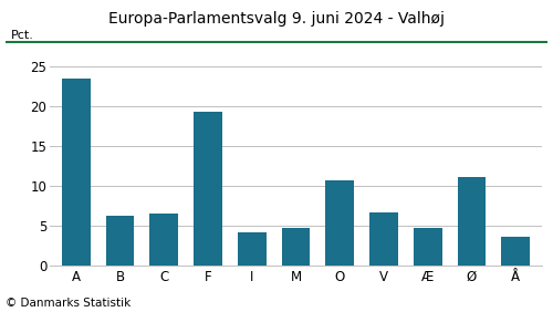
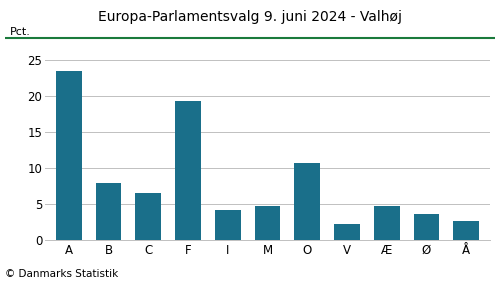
B: 6.2 -> 7.8
V: 6.6 -> 2.2
Ø: 11.1 -> 3.6
Å: 3.6 -> 2.6
